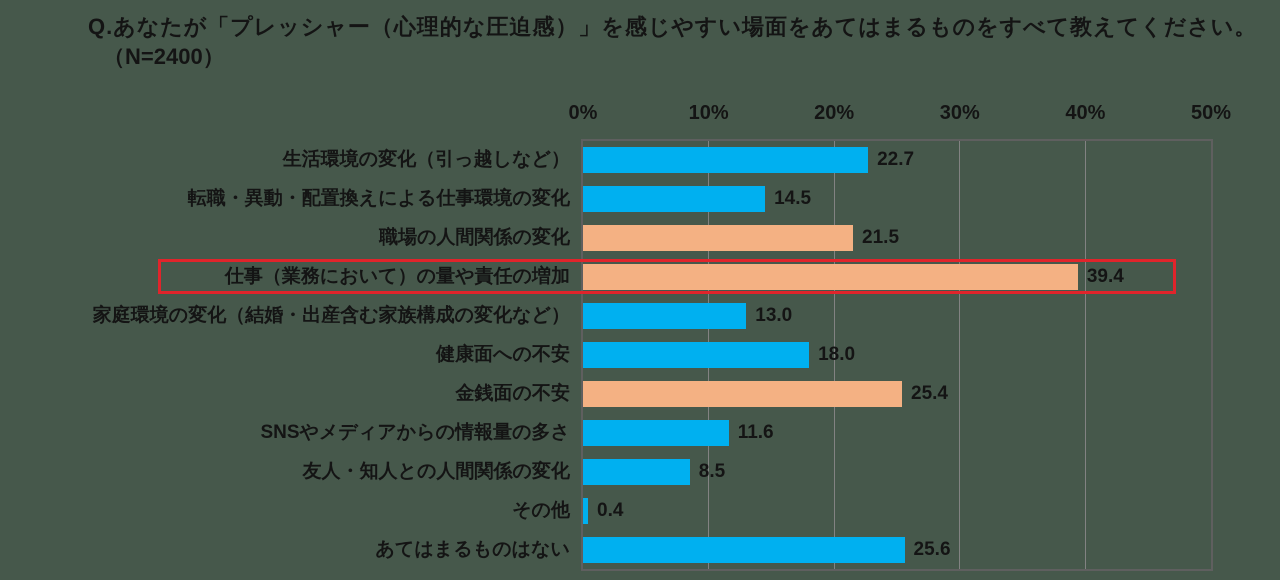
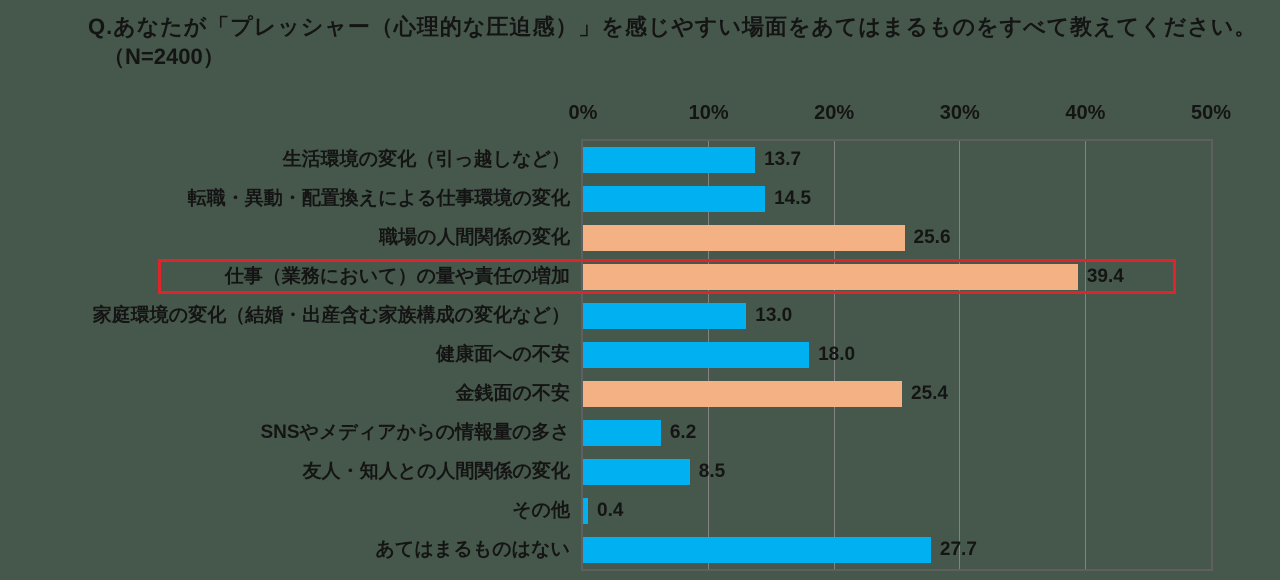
生活環境の変化（引っ越しなど）: 22.7 -> 13.7
職場の人間関係の変化: 21.5 -> 25.6
SNSやメディアからの情報量の多さ: 11.6 -> 6.2
あてはまるものはない: 25.6 -> 27.7
